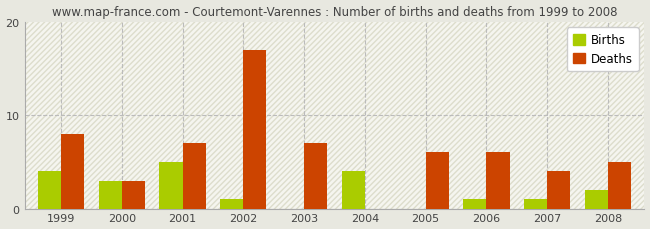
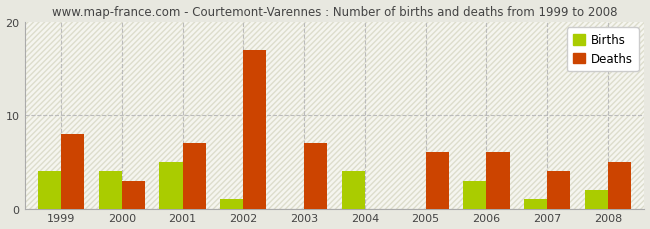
Births/2000: 3 -> 4
Births/2006: 1 -> 3
